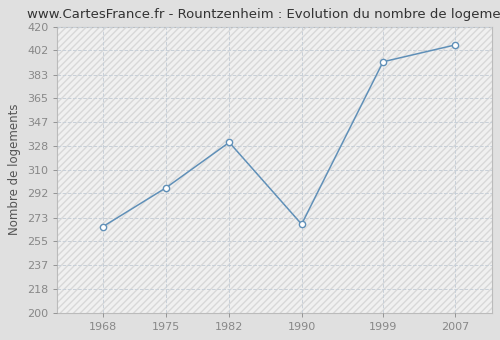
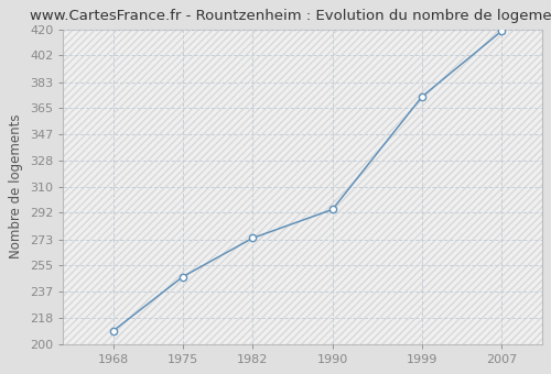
1968: 266 -> 209
1975: 296 -> 247
1982: 331 -> 274
1990: 268 -> 294
1999: 393 -> 373
2007: 406 -> 419
